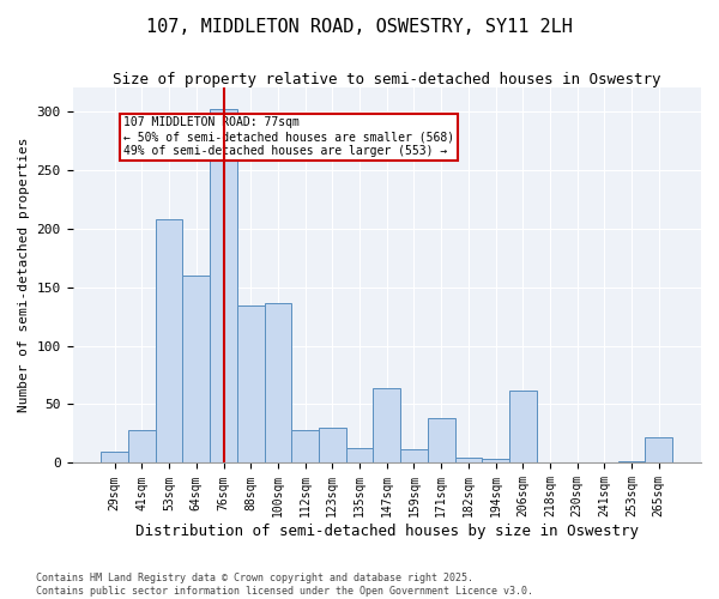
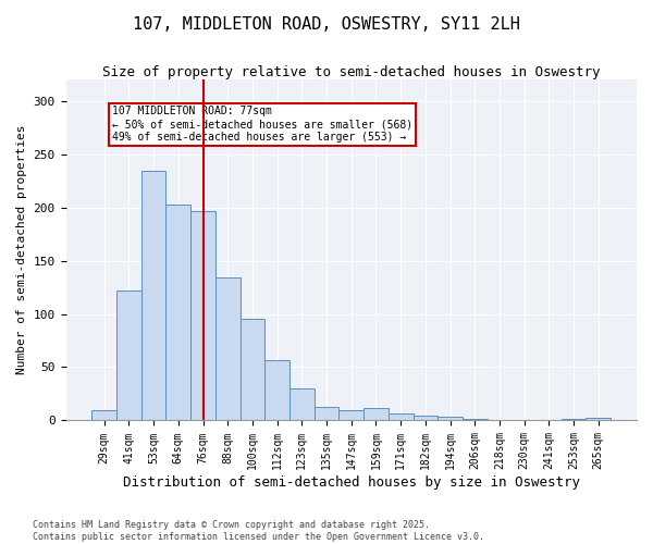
41sqm: 28 -> 122
53sqm: 208 -> 234
64sqm: 160 -> 203
76sqm: 302 -> 196
100sqm: 136 -> 95
112sqm: 28 -> 57
147sqm: 64 -> 10
171sqm: 38 -> 7
206sqm: 62 -> 1
265sqm: 22 -> 3
